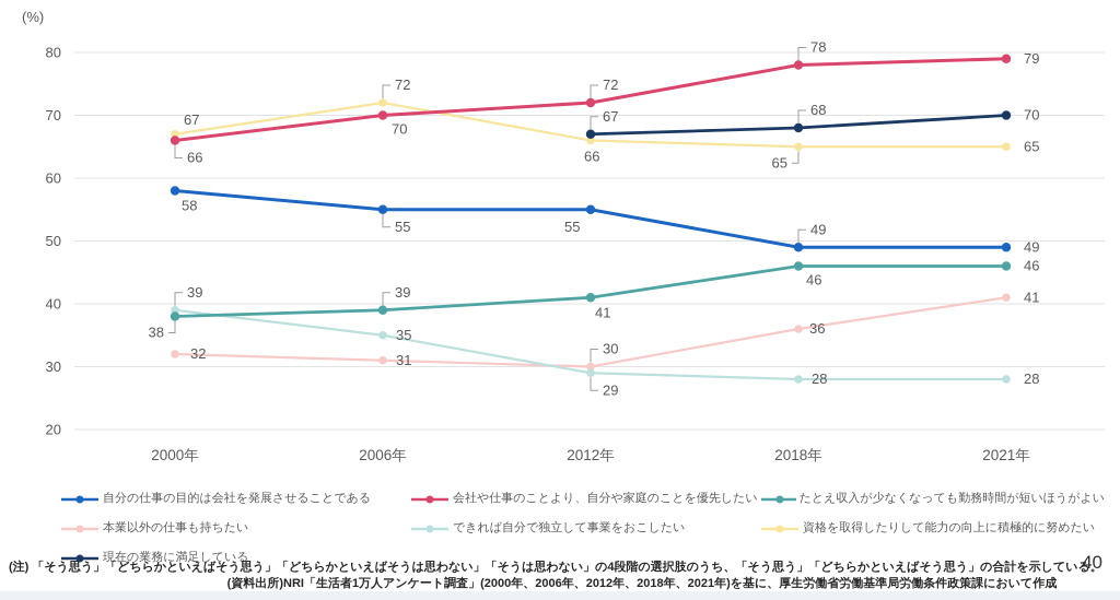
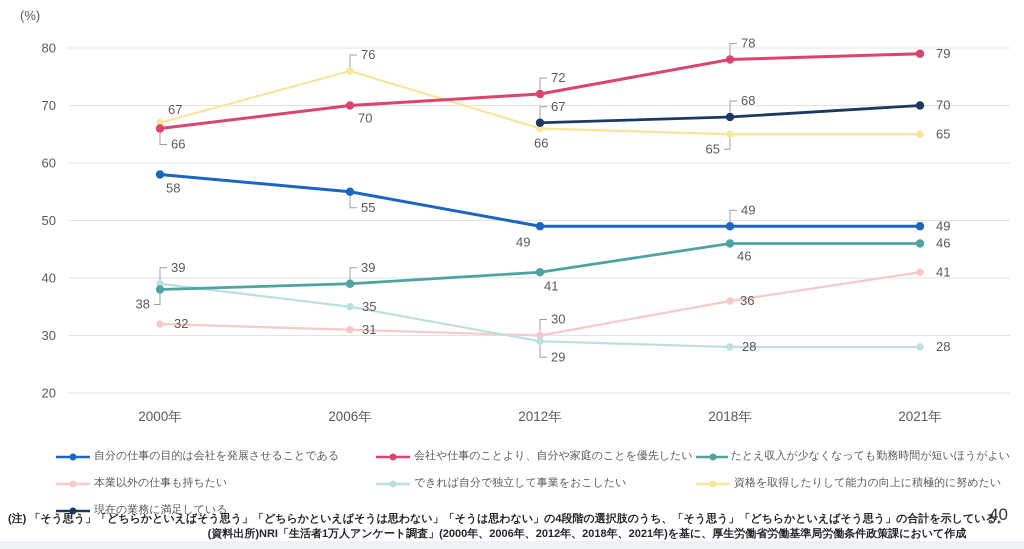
資格を取得したりして能力の向上に積極的に努めたい/2006年: 72 -> 76
自分の仕事の目的は会社を発展させることである/2012年: 55 -> 49
